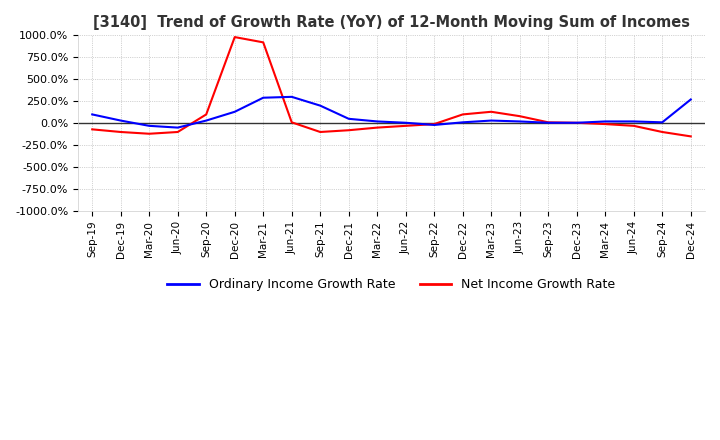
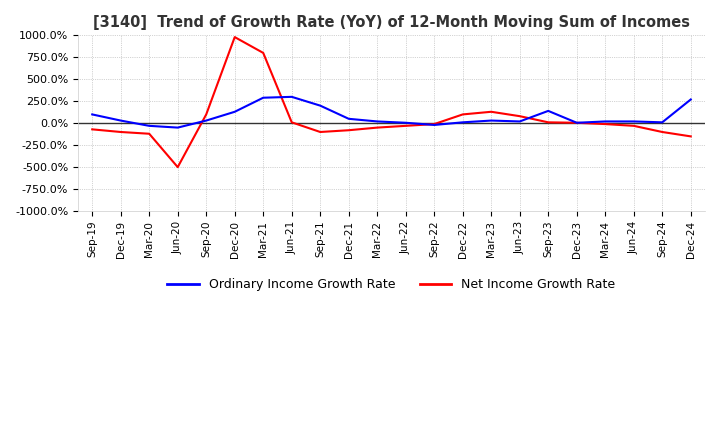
Net Income Growth Rate/Jun-20: -100% -> -500%
Net Income Growth Rate/Mar-21: 920% -> 800%
Ordinary Income Growth Rate/Sep-23: 0% -> 140%
